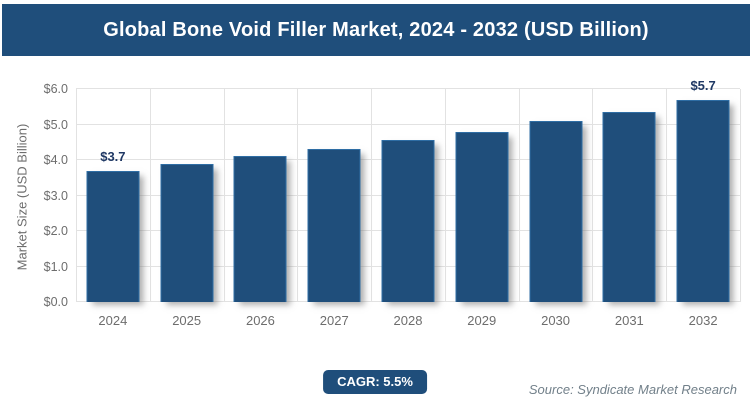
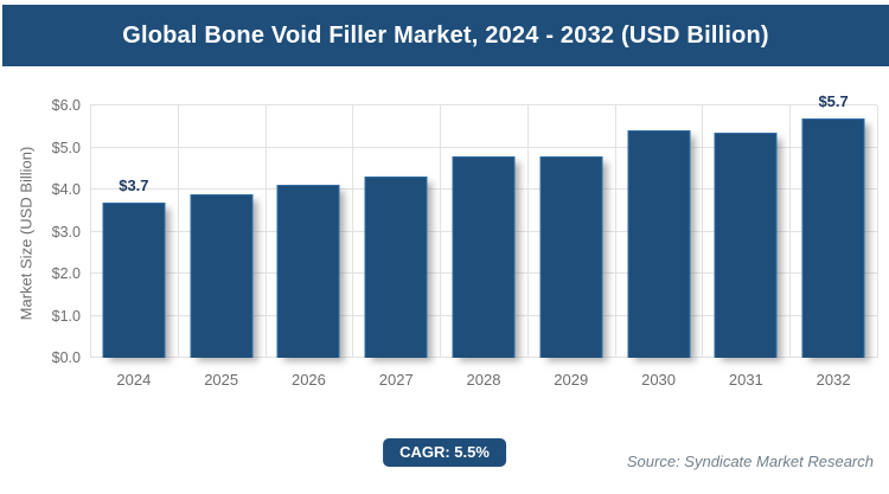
2028: $4.5 -> $4.8
2030: $5.1 -> $5.4
